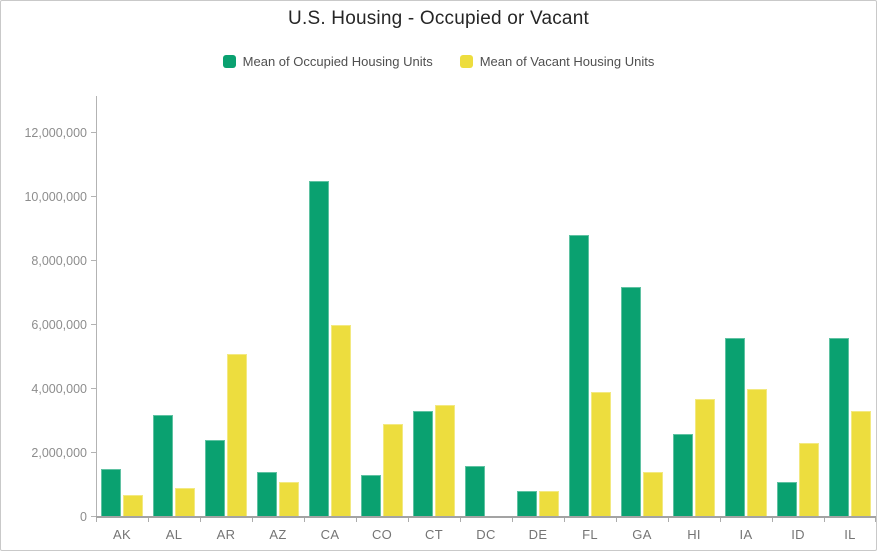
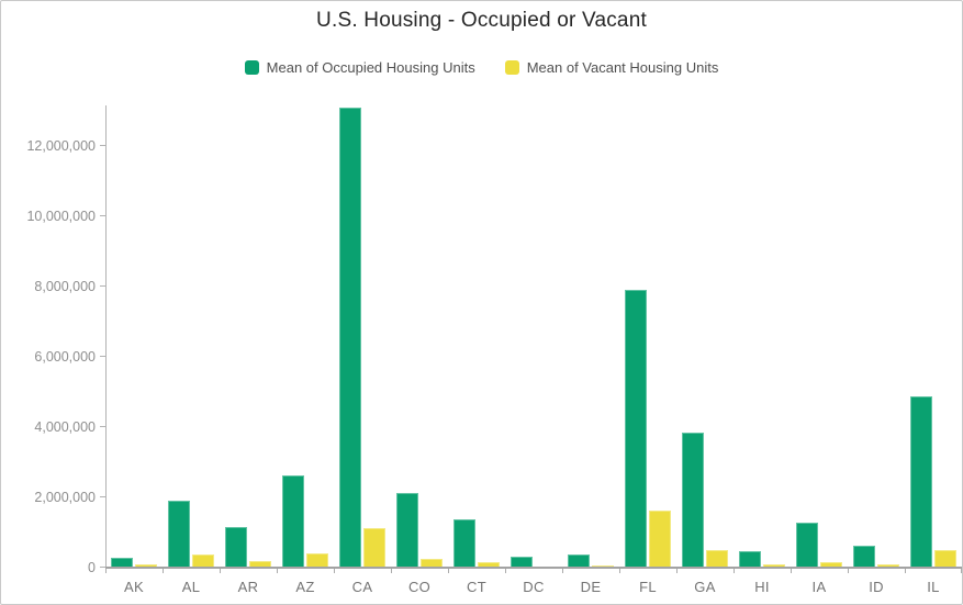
Mean of Occupied Housing Units/AK: 1500000 -> 300000
Mean of Vacant Housing Units/AK: 700000 -> 100000
Mean of Occupied Housing Units/AL: 3200000 -> 1900000
Mean of Vacant Housing Units/AL: 900000 -> 400000
Mean of Occupied Housing Units/AR: 2400000 -> 1200000
Mean of Vacant Housing Units/AR: 5100000 -> 200000
Mean of Occupied Housing Units/AZ: 1400000 -> 2600000
Mean of Vacant Housing Units/AZ: 1100000 -> 400000
Mean of Occupied Housing Units/CA: 10500000 -> 13100000
Mean of Vacant Housing Units/CA: 6000000 -> 1100000
Mean of Occupied Housing Units/CO: 1300000 -> 2100000
Mean of Vacant Housing Units/CO: 2900000 -> 200000
Mean of Occupied Housing Units/CT: 3300000 -> 1400000
Mean of Vacant Housing Units/CT: 3500000 -> 200000
Mean of Occupied Housing Units/DC: 1600000 -> 300000
Mean of Occupied Housing Units/DE: 800000 -> 400000
Mean of Vacant Housing Units/DE: 800000 -> 100000
Mean of Occupied Housing Units/FL: 8800000 -> 7900000
Mean of Vacant Housing Units/FL: 3900000 -> 1600000
Mean of Occupied Housing Units/GA: 7200000 -> 3800000
Mean of Vacant Housing Units/GA: 1400000 -> 500000
Mean of Occupied Housing Units/HI: 2600000 -> 500000
Mean of Vacant Housing Units/HI: 3700000 -> 100000
Mean of Occupied Housing Units/IA: 5600000 -> 1300000
Mean of Vacant Housing Units/IA: 4000000 -> 200000
Mean of Occupied Housing Units/ID: 1100000 -> 600000
Mean of Vacant Housing Units/ID: 2300000 -> 100000
Mean of Occupied Housing Units/IL: 5600000 -> 4900000
Mean of Vacant Housing Units/IL: 3300000 -> 500000
